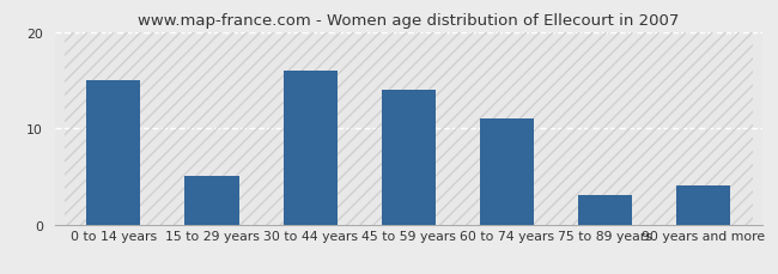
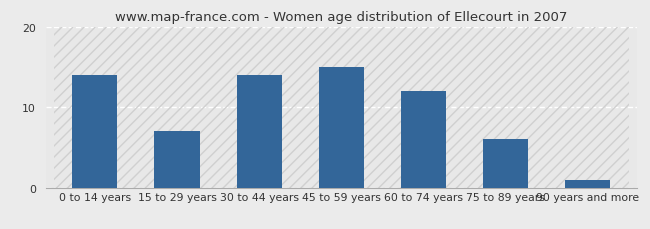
0 to 14 years: 15 -> 14
15 to 29 years: 5 -> 7
30 to 44 years: 16 -> 14
45 to 59 years: 14 -> 15
60 to 74 years: 11 -> 12
75 to 89 years: 3 -> 6
90 years and more: 4 -> 1
